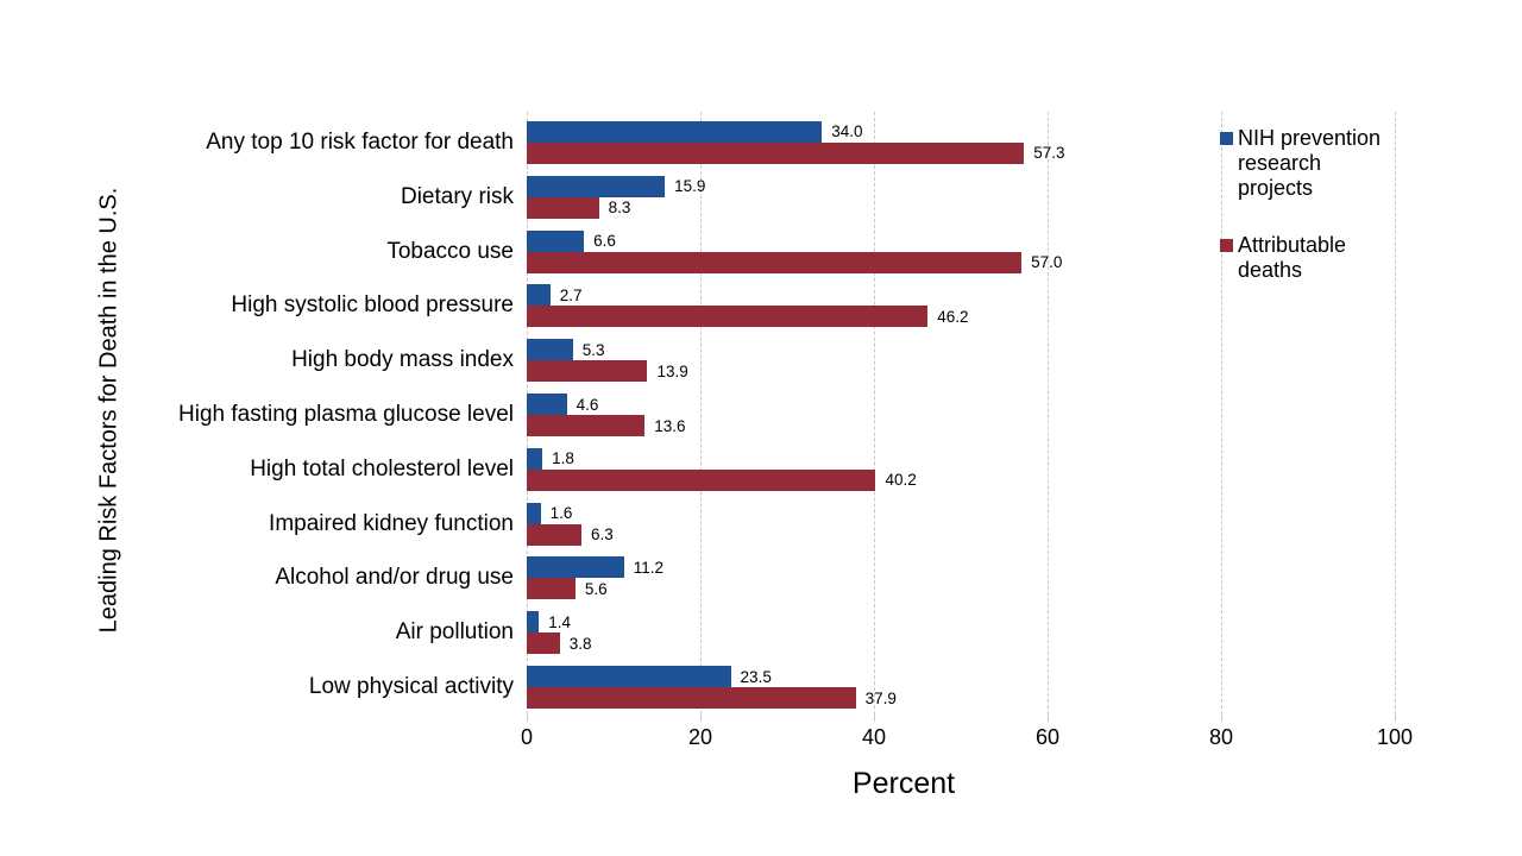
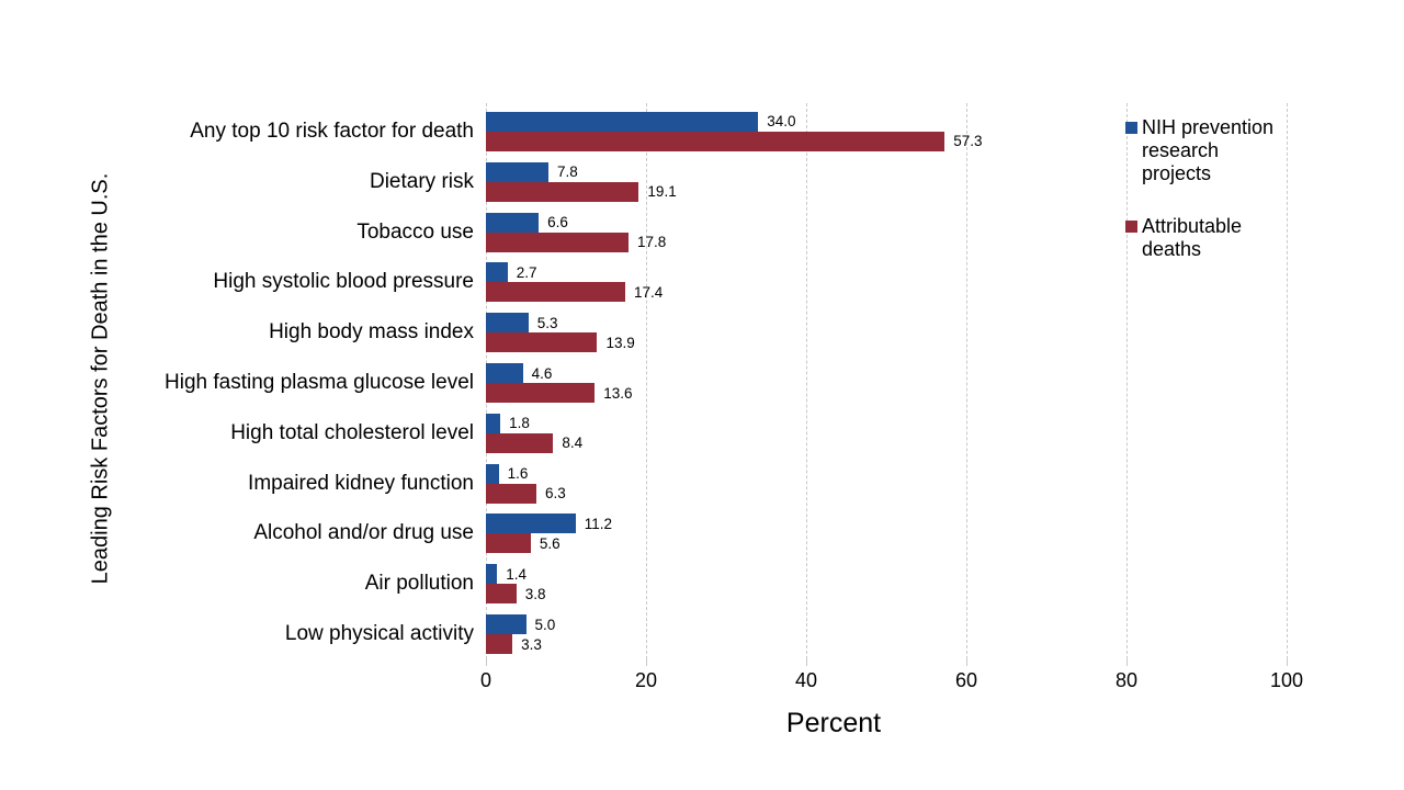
NIH prevention research projects/Dietary risk: 15.9 -> 7.8
Attributable deaths/Dietary risk: 8.3 -> 19.1
Attributable deaths/Tobacco use: 57.0 -> 17.8
Attributable deaths/High systolic blood pressure: 46.2 -> 17.4
Attributable deaths/High total cholesterol level: 40.2 -> 8.4
NIH prevention research projects/Low physical activity: 23.5 -> 5.0
Attributable deaths/Low physical activity: 37.9 -> 3.3
